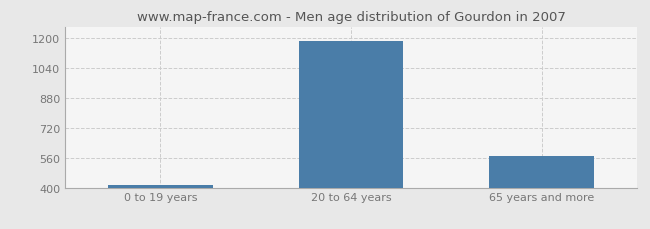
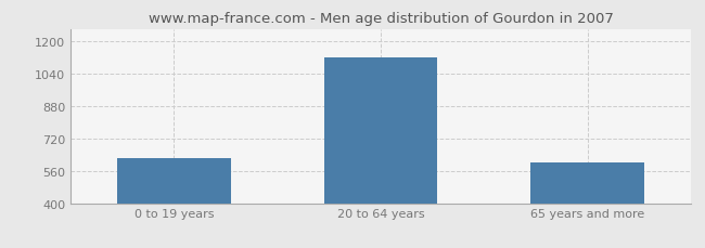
0 to 19 years: 410 -> 620
20 to 64 years: 1180 -> 1120
65 years and more: 570 -> 600
